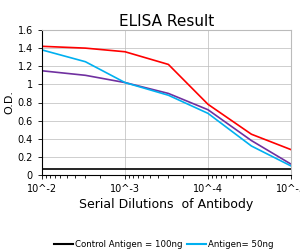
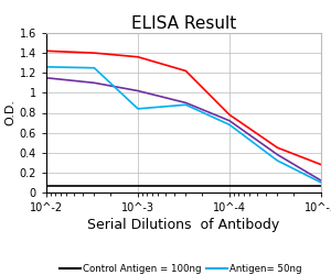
Antigen= 50ng/10^-2: 1.38 -> 1.26
Antigen= 50ng/10^-3: 1.02 -> 0.84
